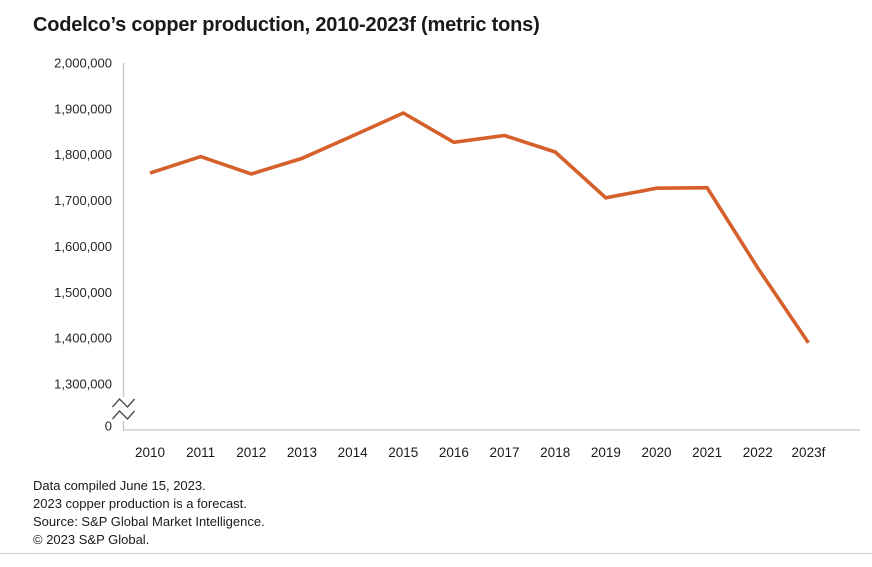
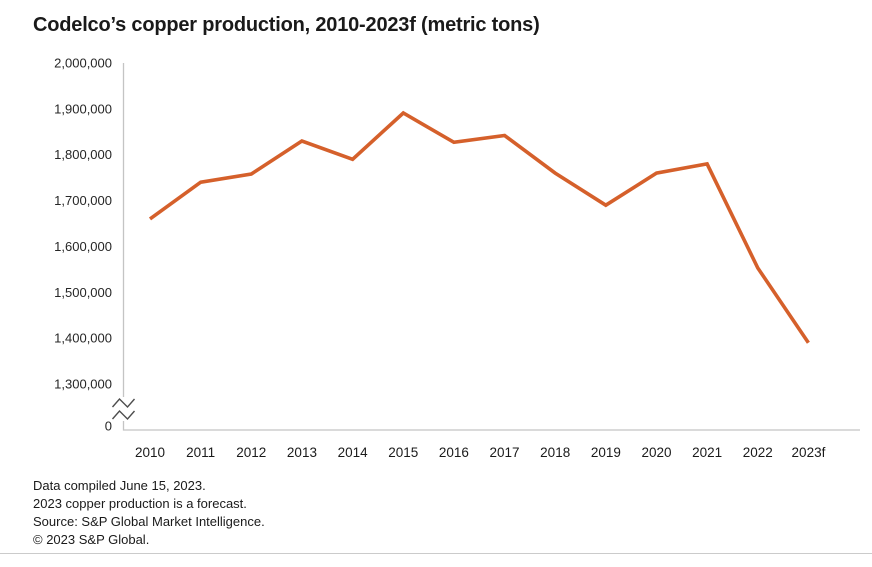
2010: 1760000 -> 1660000
2011: 1800000 -> 1740000
2013: 1790000 -> 1830000
2014: 1840000 -> 1790000
2018: 1810000 -> 1760000
2019: 1710000 -> 1690000
2020: 1730000 -> 1760000
2021: 1730000 -> 1780000
